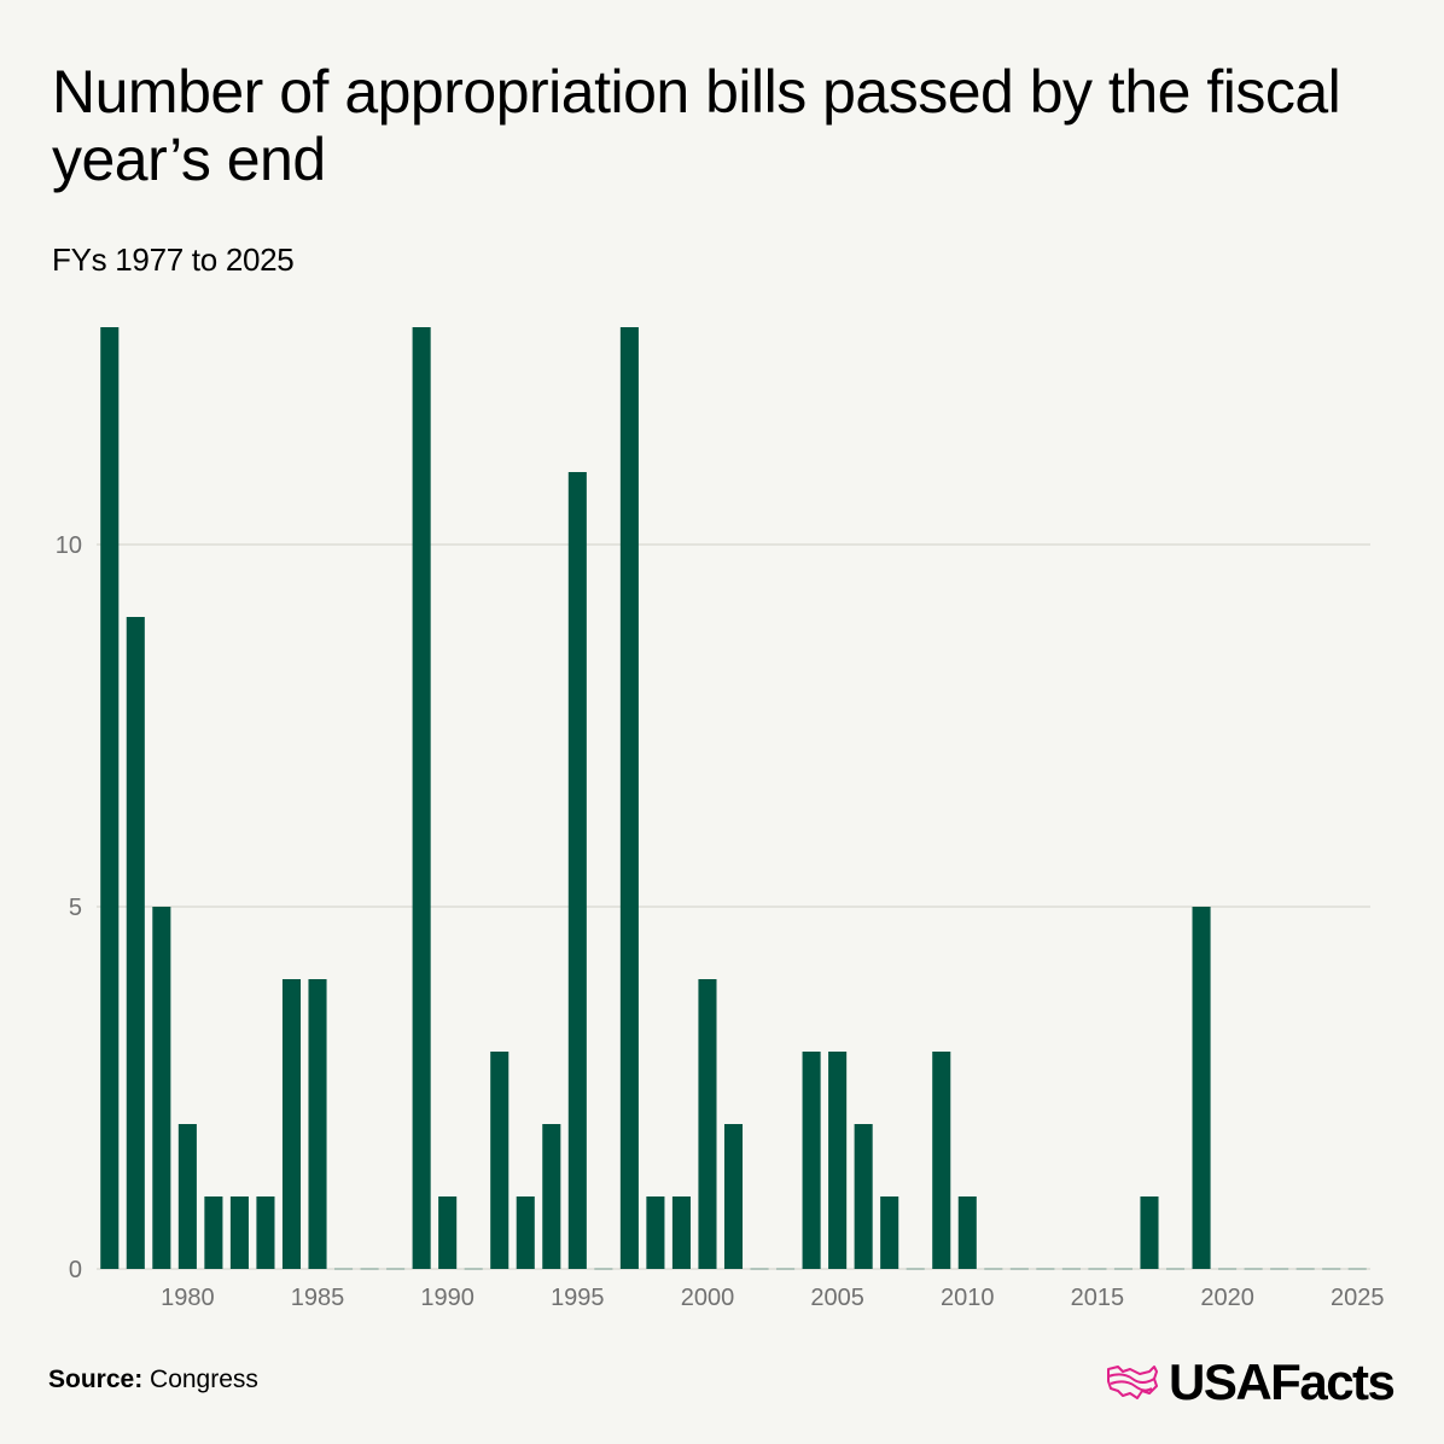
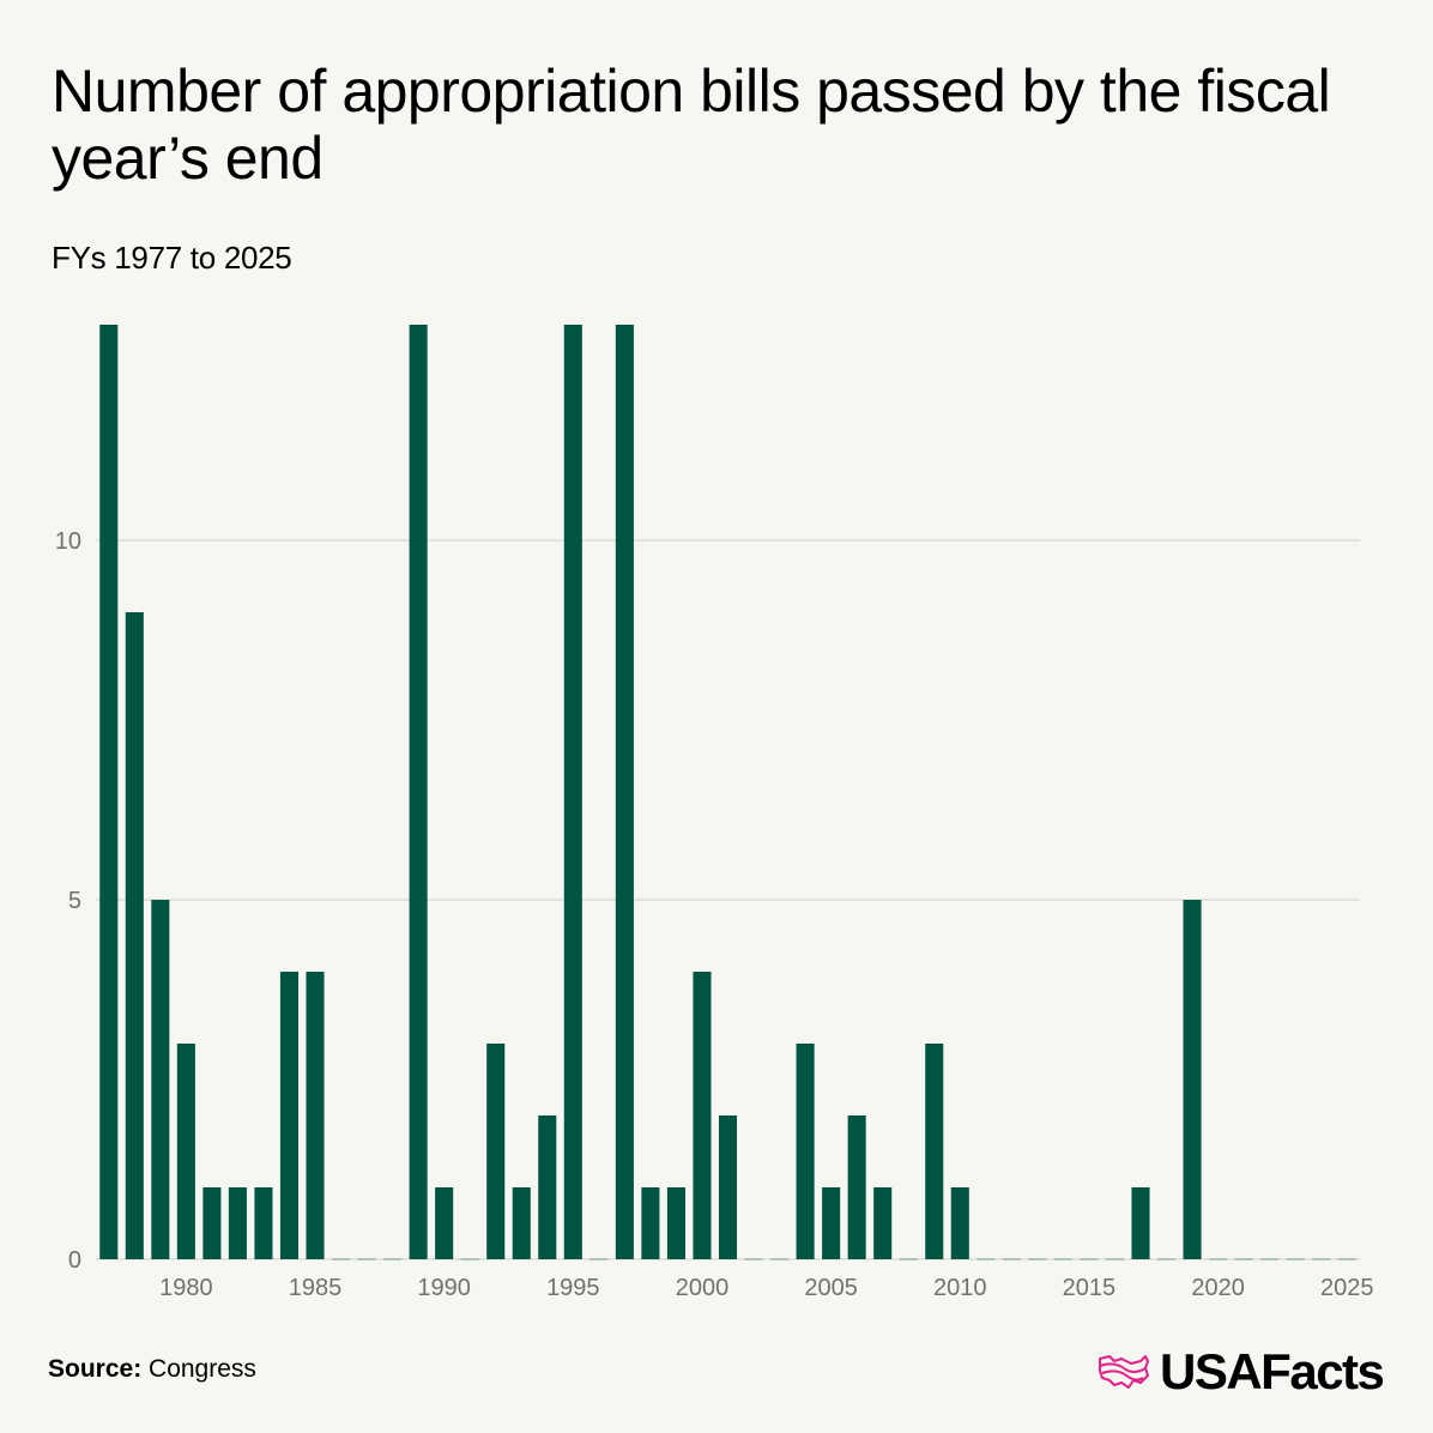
1980: 2 -> 3
1995: 11 -> 13
2005: 3 -> 1
